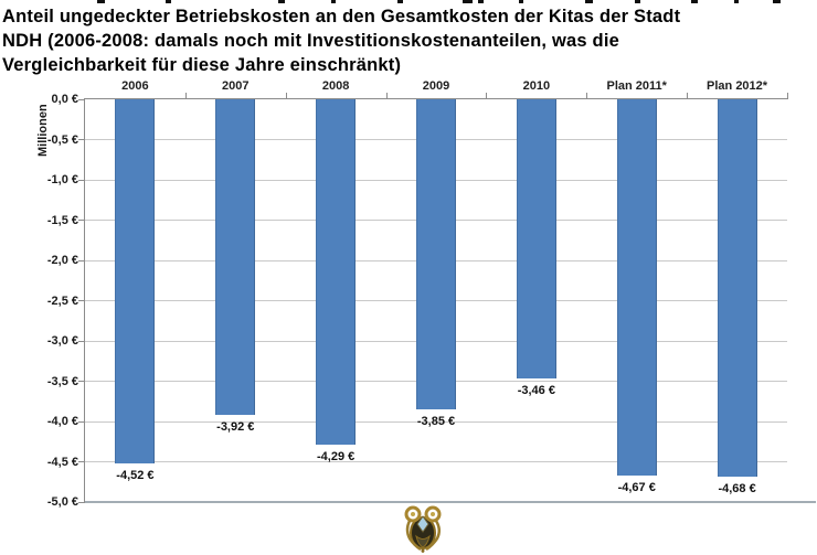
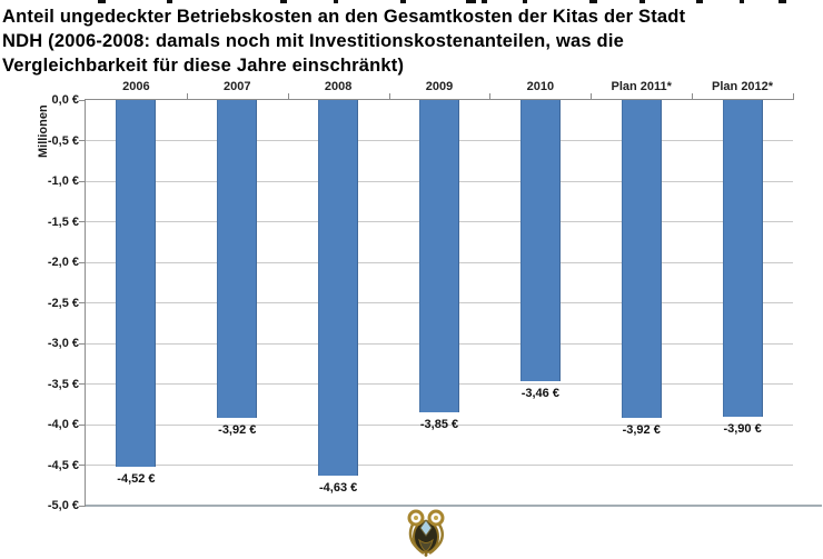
2008: -4,29 -> -4,63
Plan 2011*: -4,67 -> -3,92
Plan 2012*: -4,68 -> -3,90
